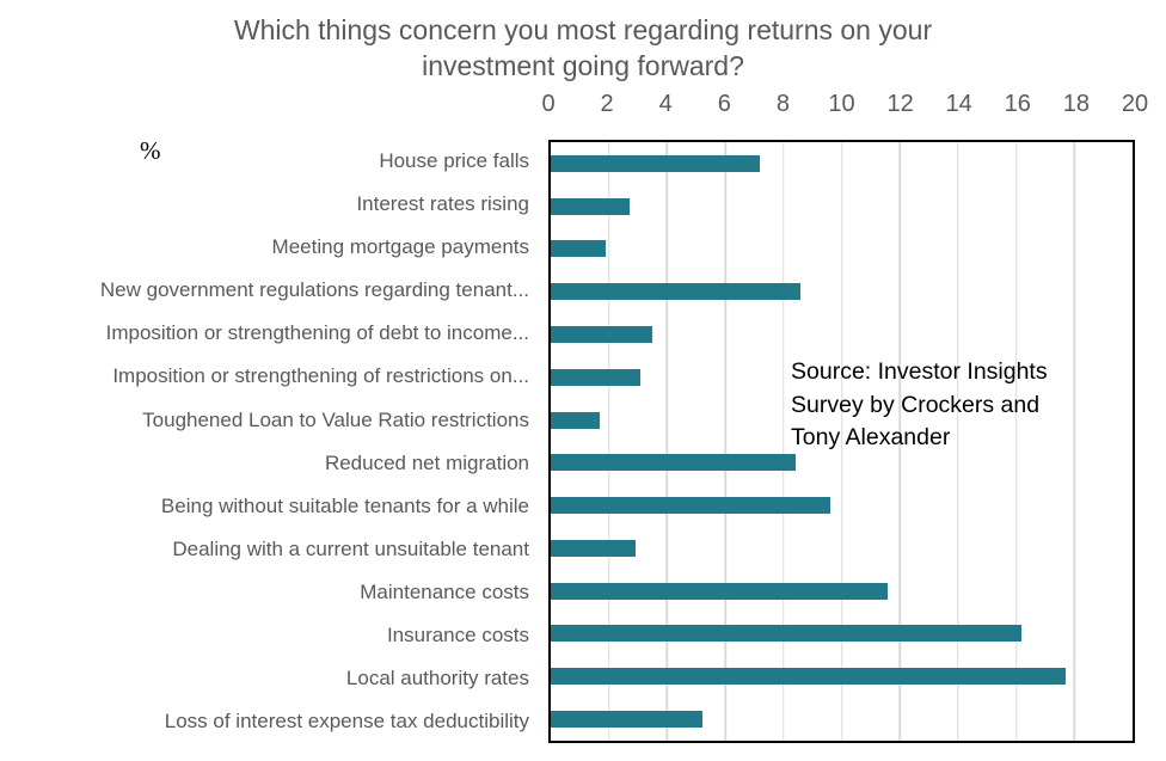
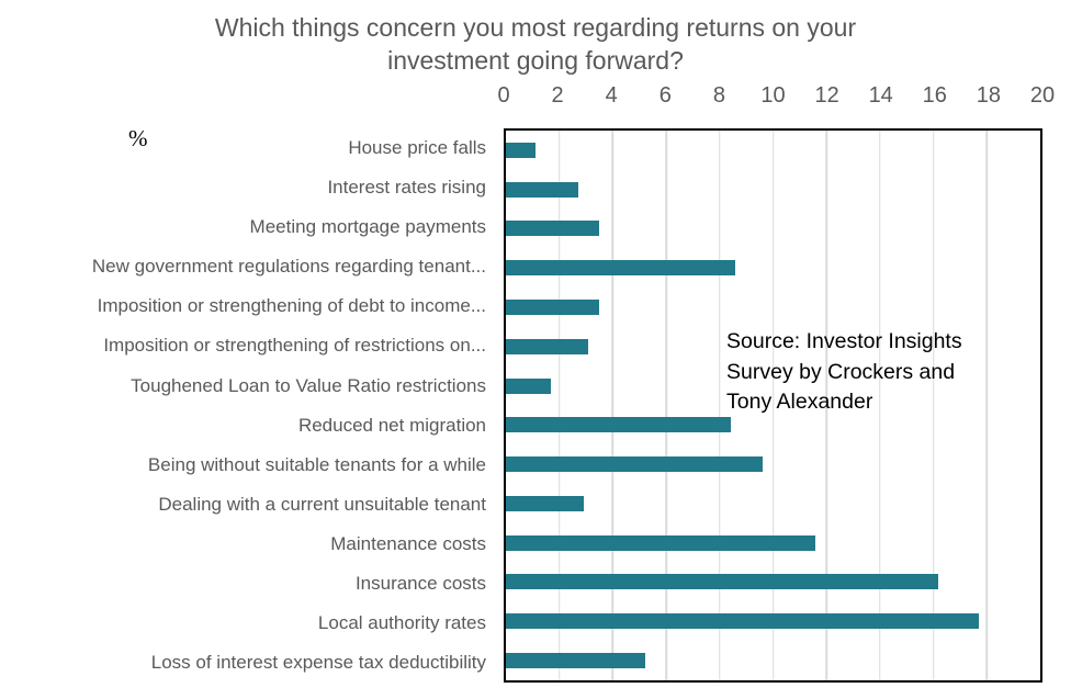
House price falls: 7.2 -> 1.1
Meeting mortgage payments: 1.9 -> 3.5
